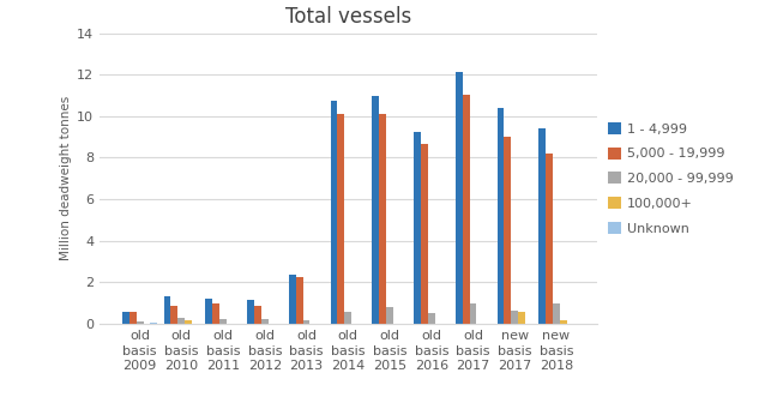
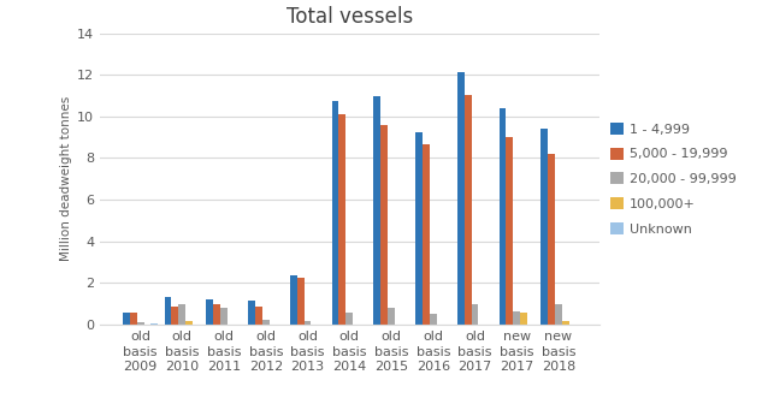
20,000 - 99,999/old basis 2010: 0.3 -> 1.0
20,000 - 99,999/old basis 2011: 0.2 -> 0.8
5,000 - 19,999/old basis 2015: 10.1 -> 9.6
